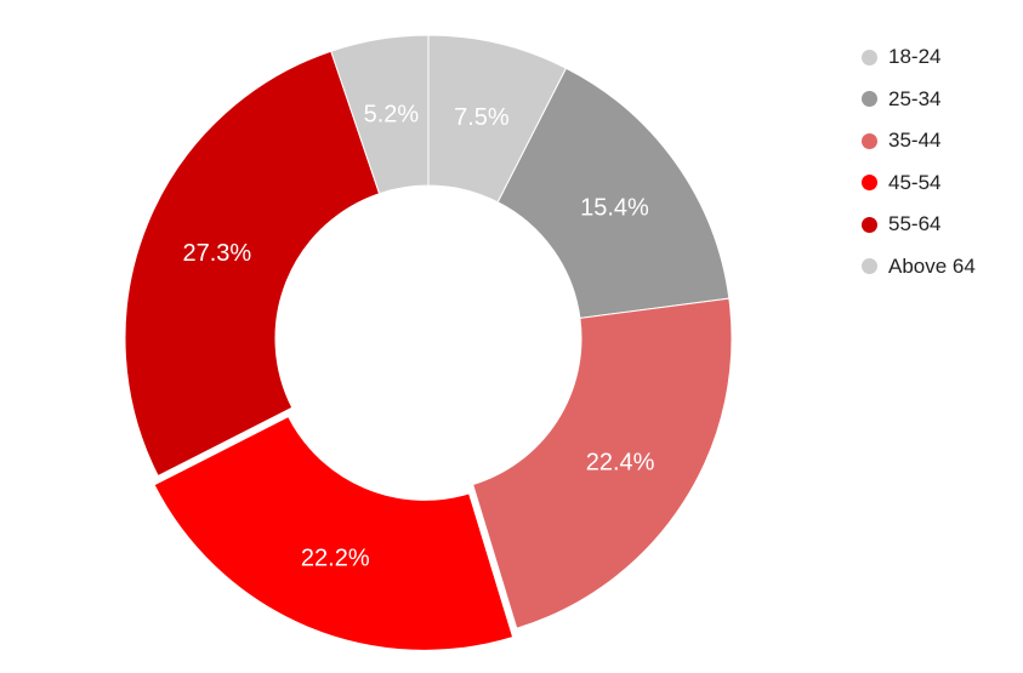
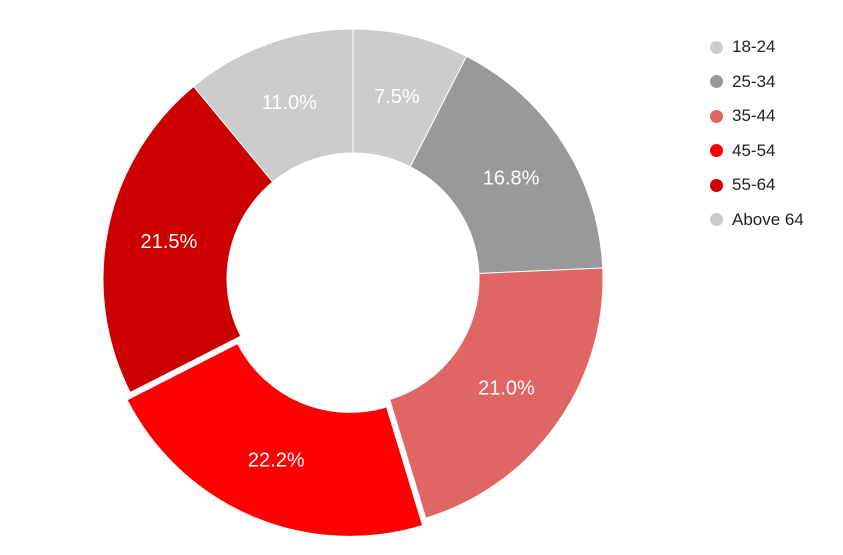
25-34: 15.4% -> 16.8%
35-44: 22.4% -> 21.0%
55-64: 27.3% -> 21.5%
Above 64: 5.2% -> 11.0%
